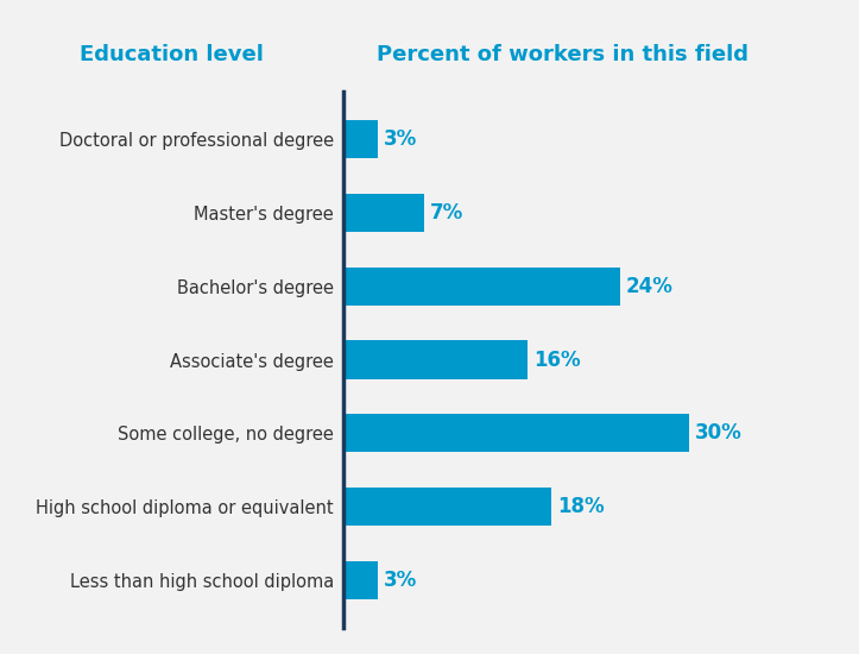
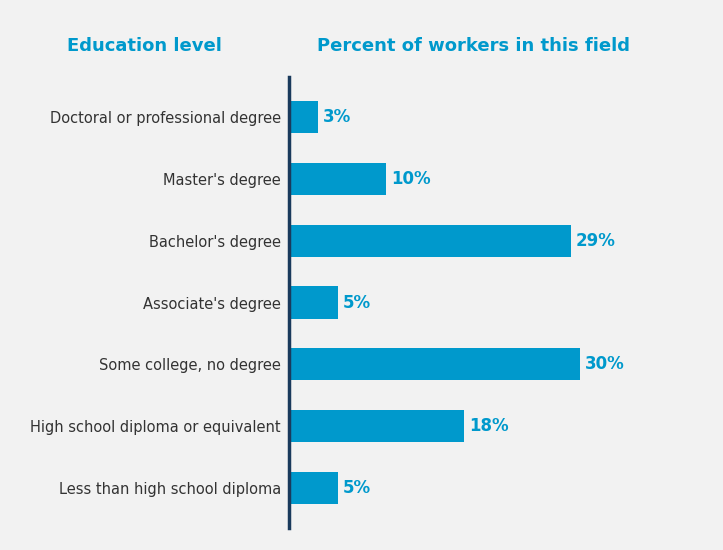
Master's degree: 7% -> 10%
Bachelor's degree: 24% -> 29%
Associate's degree: 16% -> 5%
Less than high school diploma: 3% -> 5%
